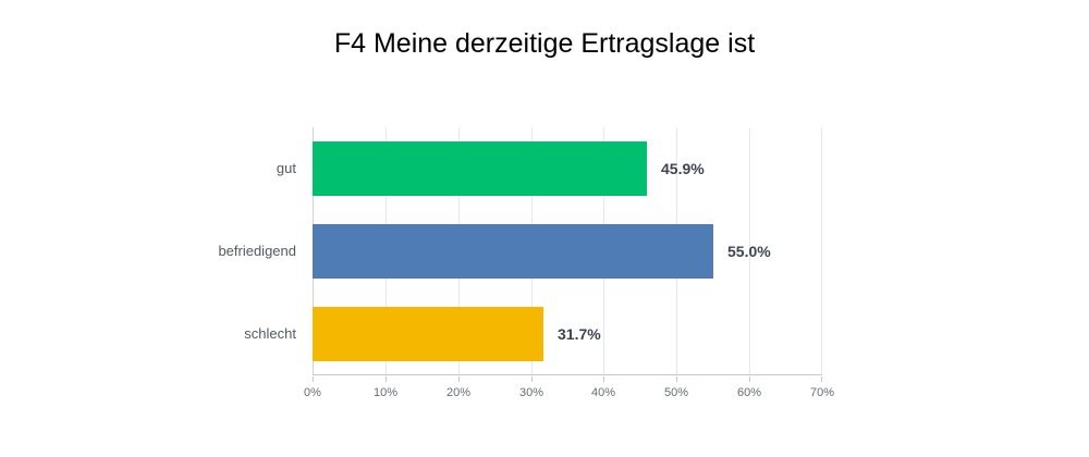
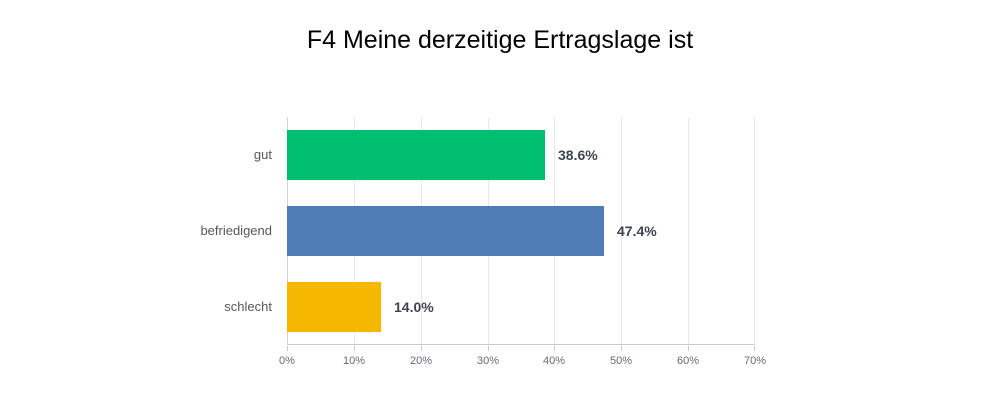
gut: 45.9% -> 38.6%
befriedigend: 55.0% -> 47.4%
schlecht: 31.7% -> 14.0%
